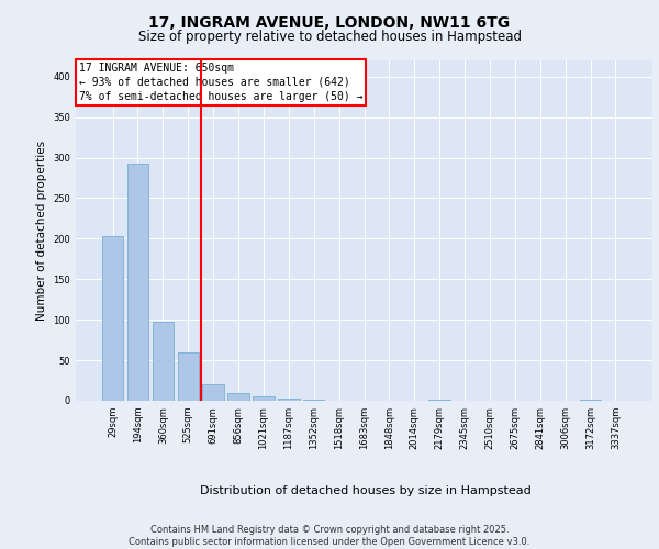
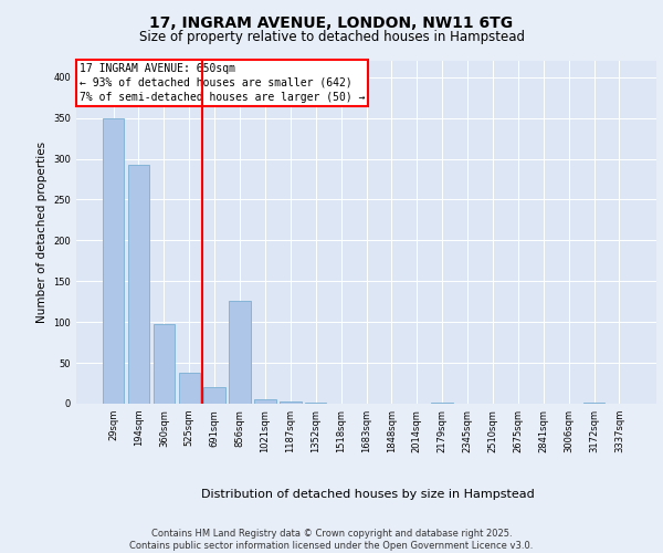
29sqm: 203 -> 350
525sqm: 60 -> 38
856sqm: 10 -> 126
